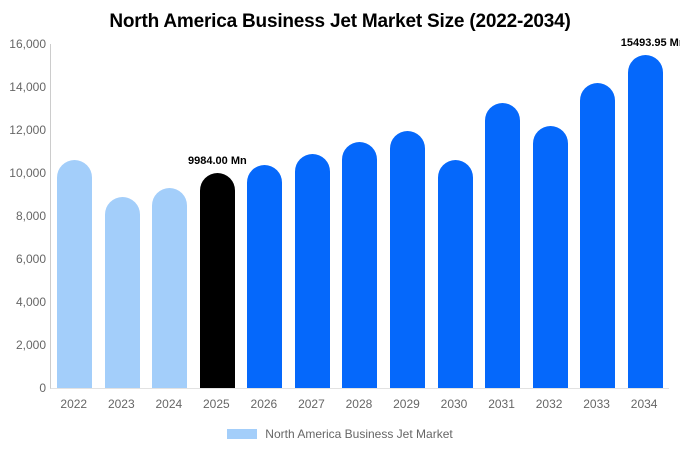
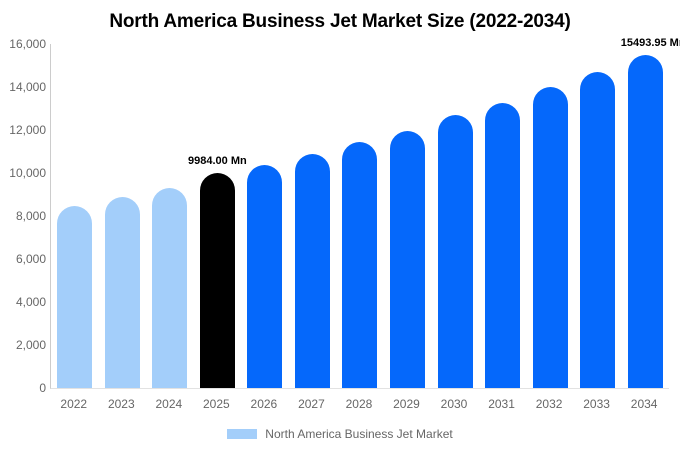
2022: 10600 -> 8400
2030: 10600 -> 12700
2032: 12200 -> 14000
2033: 14200 -> 14700
